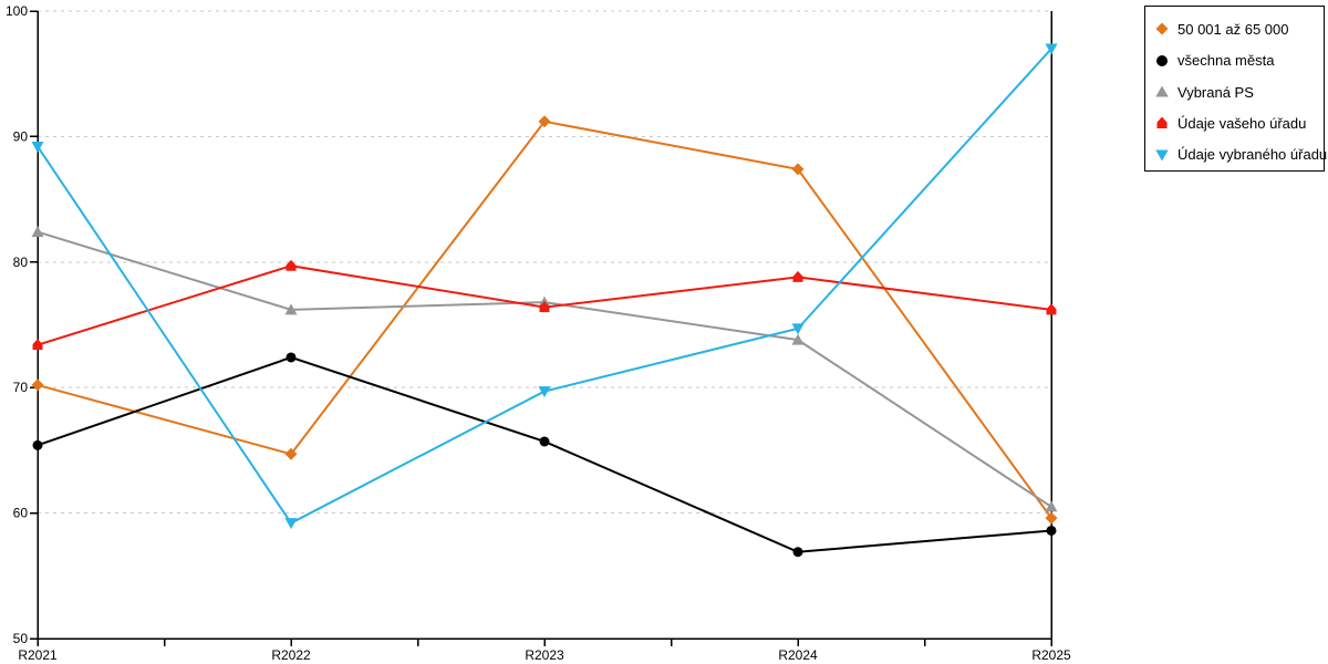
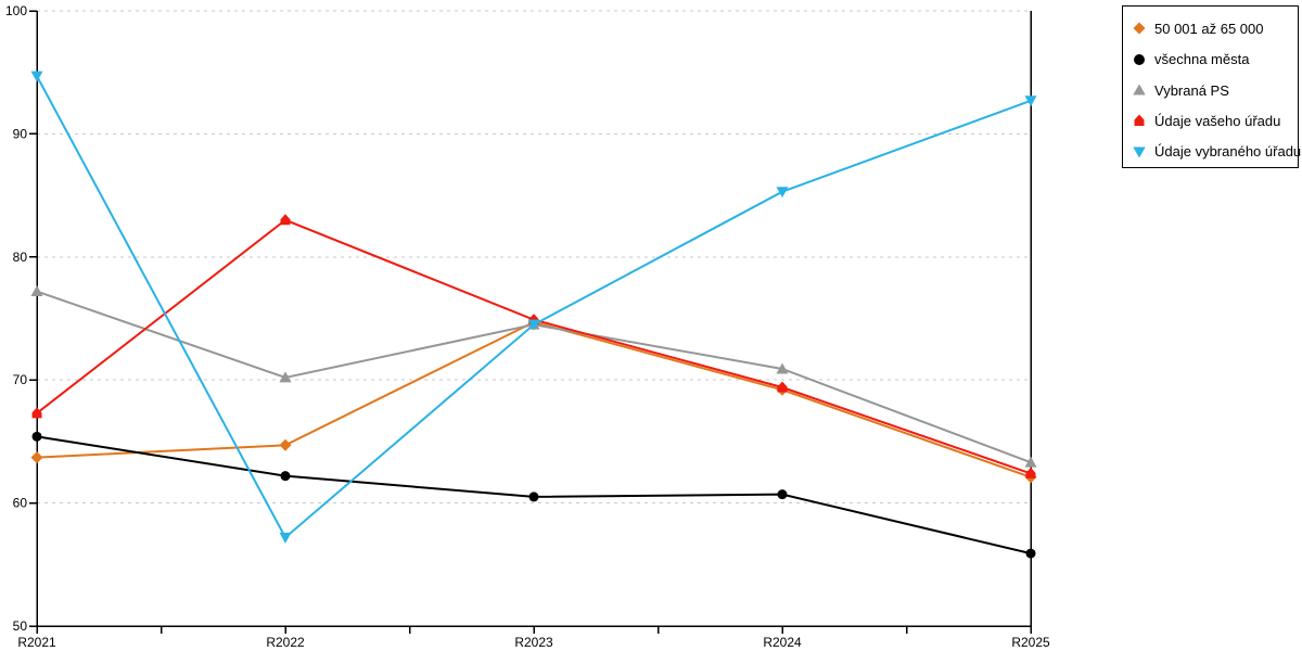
50 001 až 65 000/R2021: 70.2 -> 63.7
Vybraná PS/R2021: 82.4 -> 77.2
Údaje vašeho úřadu/R2021: 73.4 -> 67.3
Údaje vybraného úřadu/R2021: 89.2 -> 94.7
všechna města/R2022: 72.4 -> 62.2
Vybraná PS/R2022: 76.2 -> 70.2
Údaje vašeho úřadu/R2022: 79.7 -> 83.0
Údaje vybraného úřadu/R2022: 59.2 -> 57.2
50 001 až 65 000/R2023: 91.2 -> 74.7
všechna města/R2023: 65.7 -> 60.5
Vybraná PS/R2023: 76.8 -> 74.5
Údaje vašeho úřadu/R2023: 76.4 -> 74.9
Údaje vybraného úřadu/R2023: 69.7 -> 74.5
50 001 až 65 000/R2024: 87.4 -> 69.2
všechna města/R2024: 56.9 -> 60.7
Vybraná PS/R2024: 73.8 -> 70.9
Údaje vašeho úřadu/R2024: 78.8 -> 69.4
Údaje vybraného úřadu/R2024: 74.7 -> 85.3
50 001 až 65 000/R2025: 59.6 -> 62.1
všechna města/R2025: 58.6 -> 55.9
Vybraná PS/R2025: 60.5 -> 63.3
Údaje vašeho úřadu/R2025: 76.2 -> 62.4
Údaje vybraného úřadu/R2025: 97.0 -> 92.7
